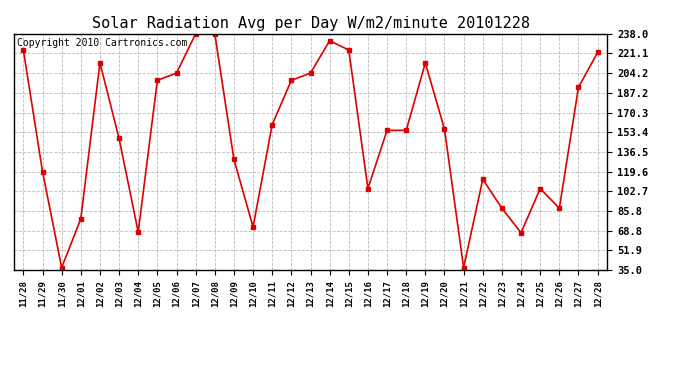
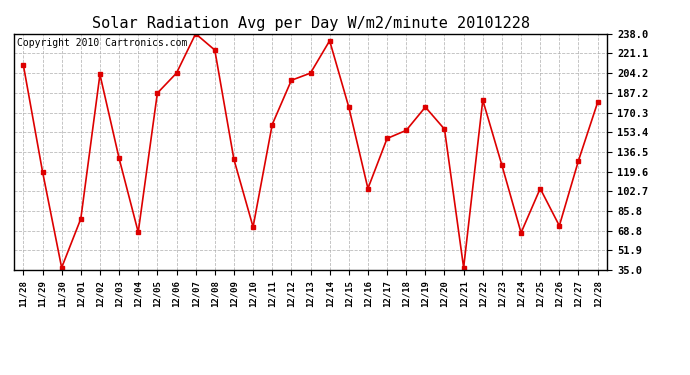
11/28: 224 -> 211
12/02: 213 -> 203
12/03: 148 -> 131
12/05: 198 -> 187
12/08: 238 -> 224
12/15: 224 -> 175
12/17: 155 -> 148
12/19: 213 -> 175
12/22: 113 -> 181
12/23: 88 -> 125
12/26: 88 -> 73
12/27: 192 -> 129
12/28: 222 -> 179
